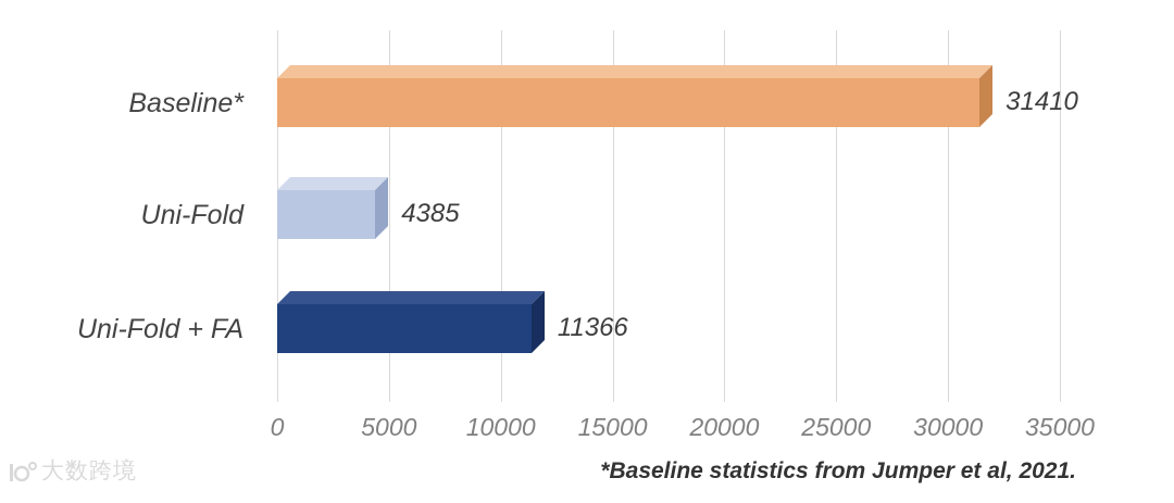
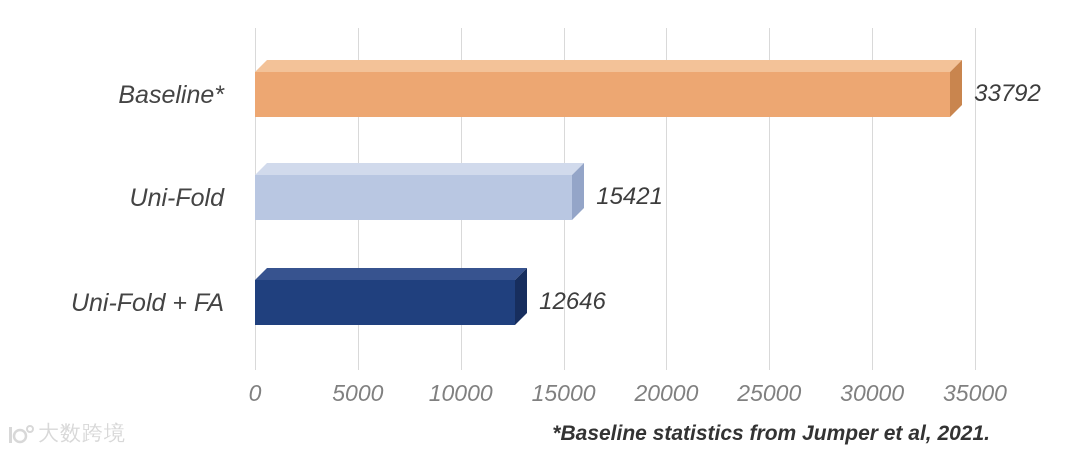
Baseline*: 31410 -> 33792
Uni-Fold: 4385 -> 15421
Uni-Fold + FA: 11366 -> 12646
